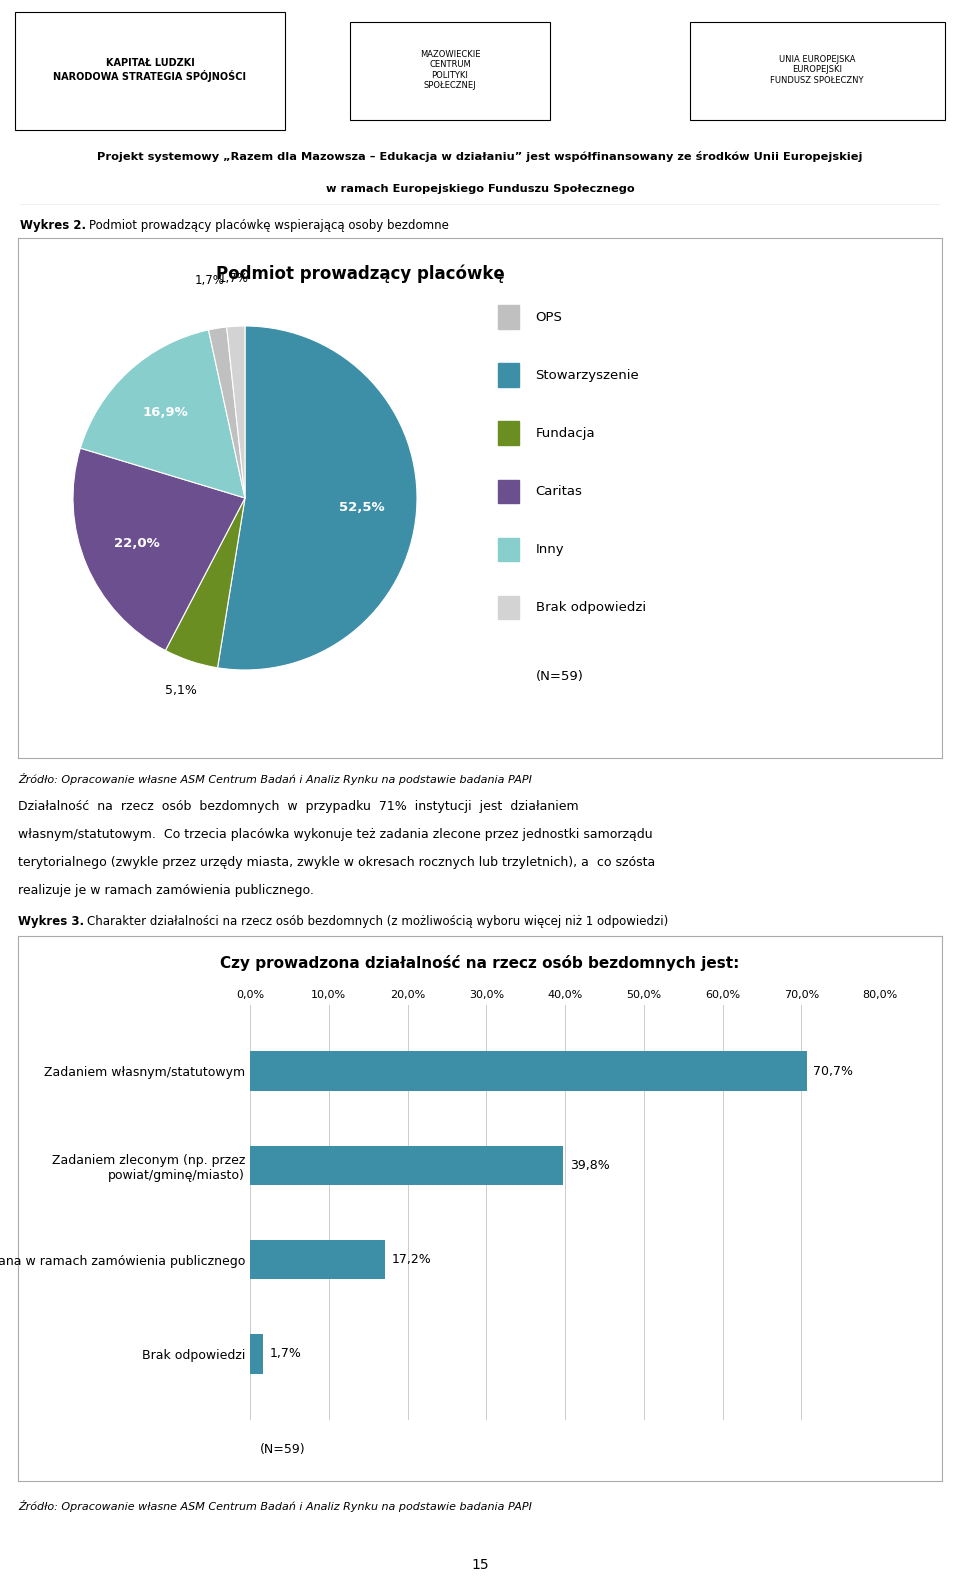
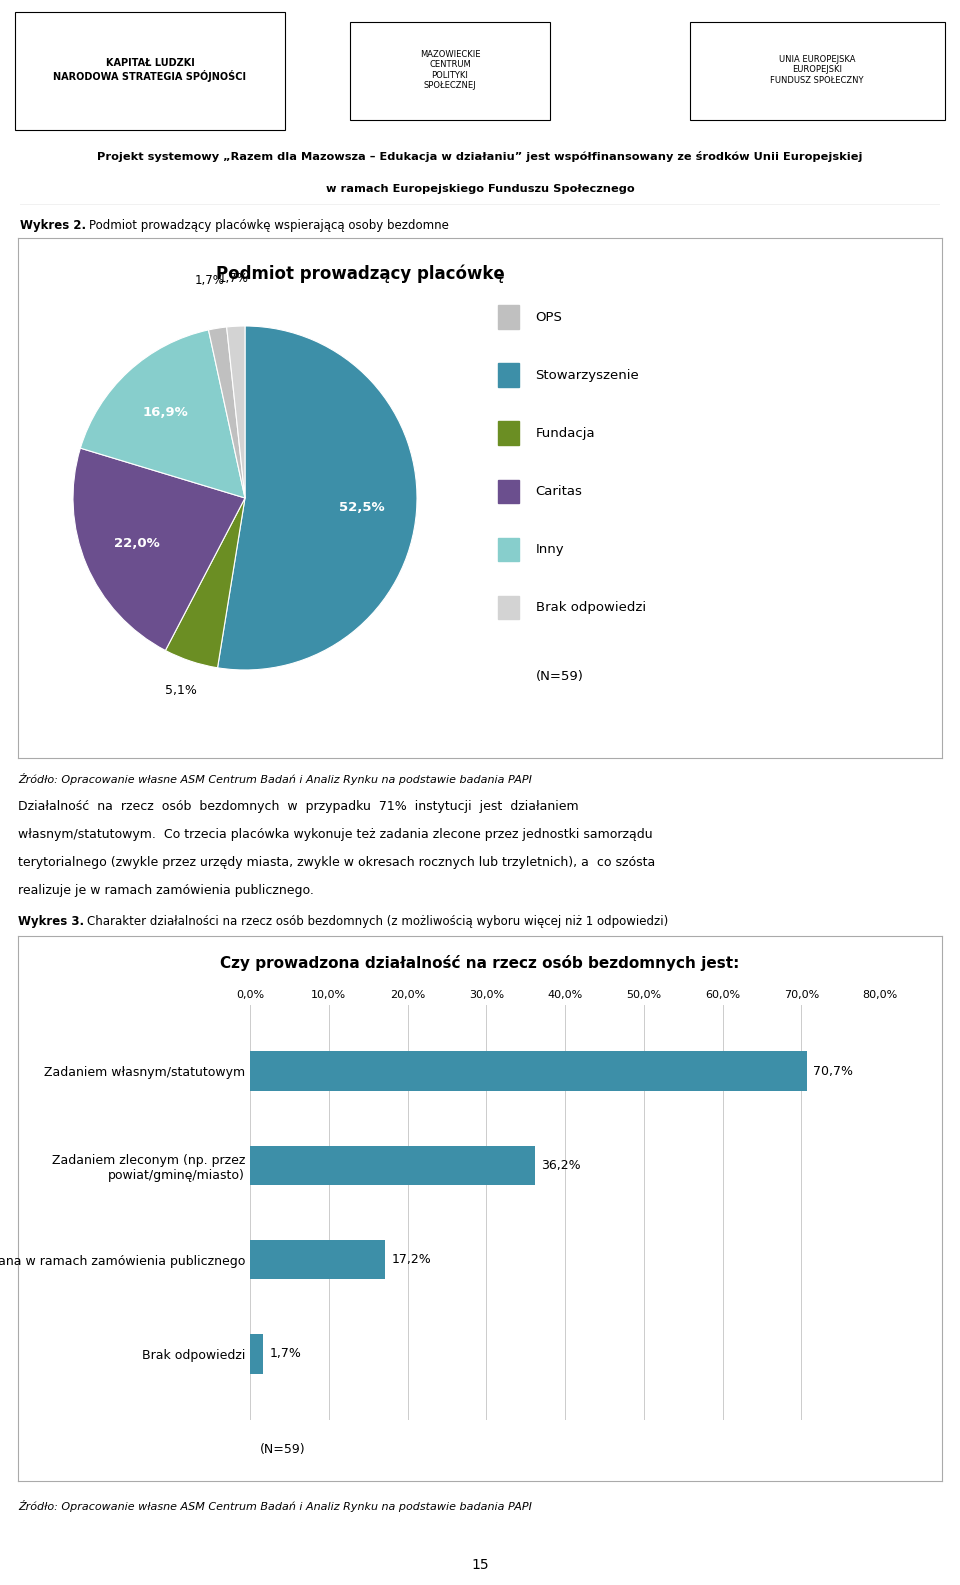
Zadaniem zleconym (np. przez powiat/gminę/miasto): 39,8% -> 36,2%
